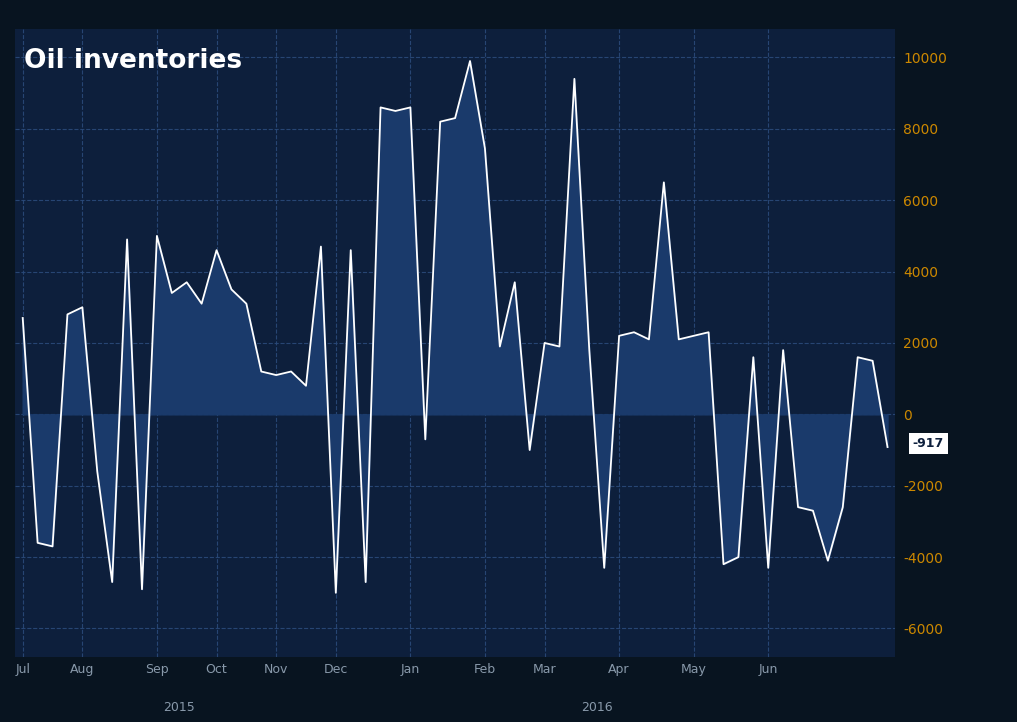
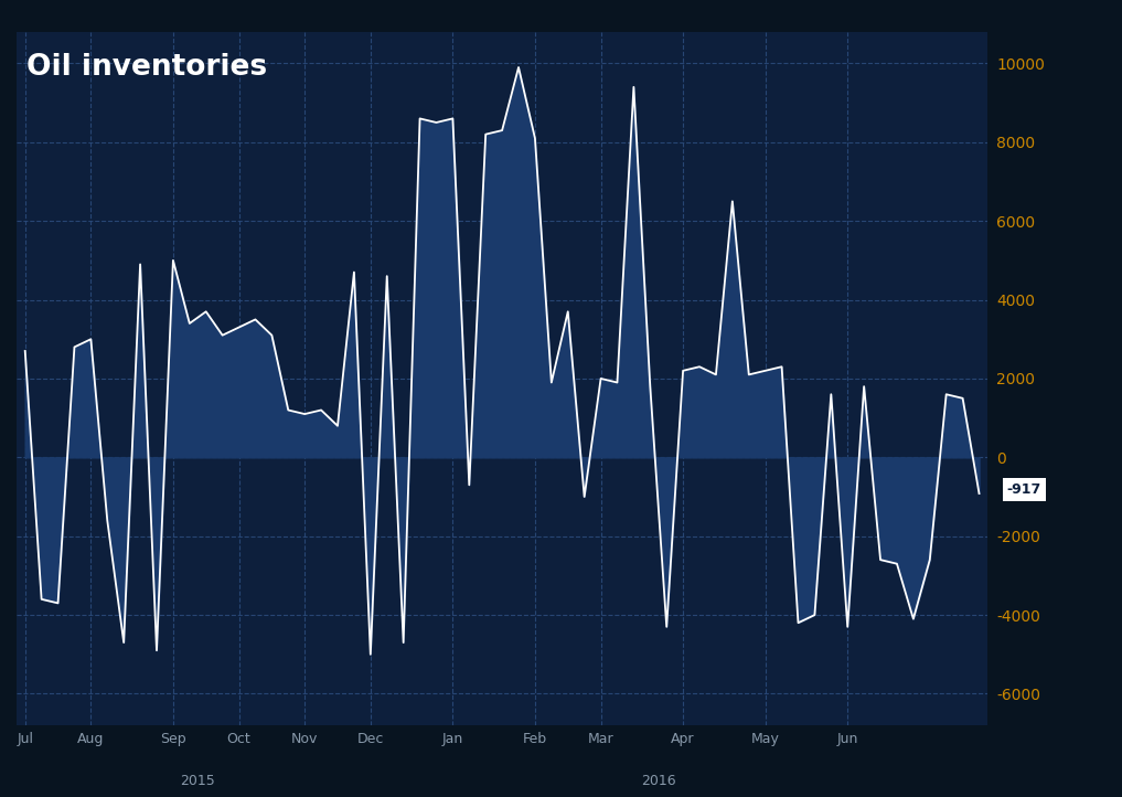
Oct: 4600 -> 3300
Feb: 7450 -> 8100
